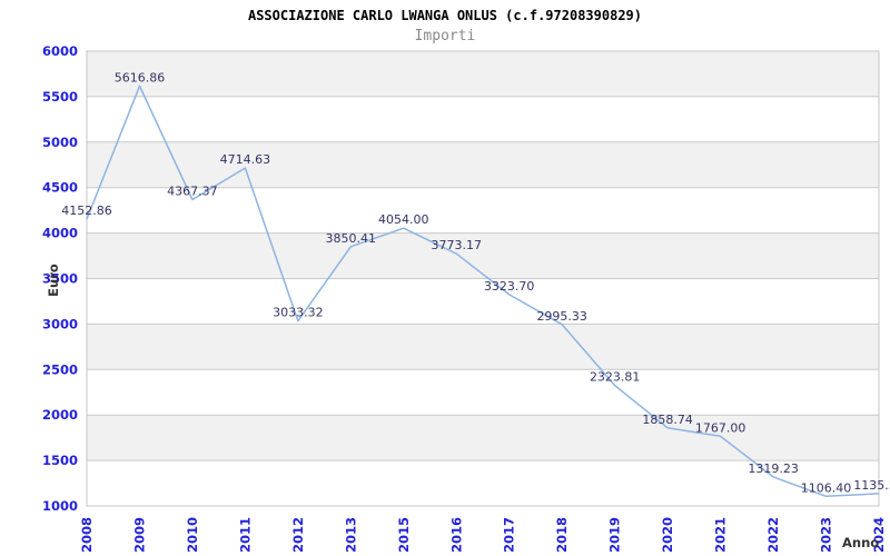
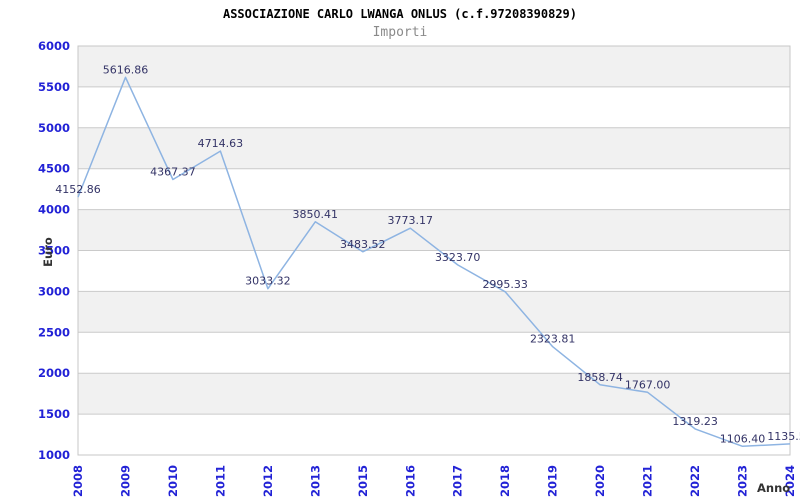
2015: 4054.00 -> 3483.52
